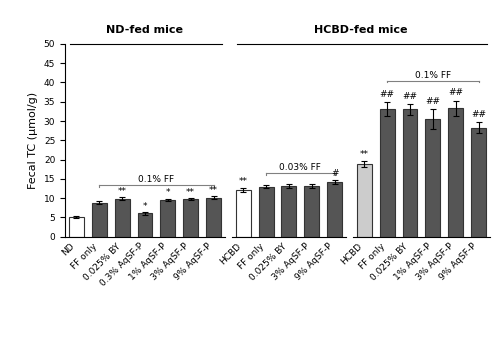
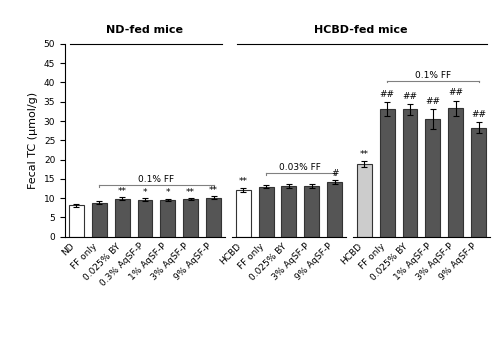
ND: 5.0 -> 8.1
0.3% AqSF-P: 6.0 -> 9.6
